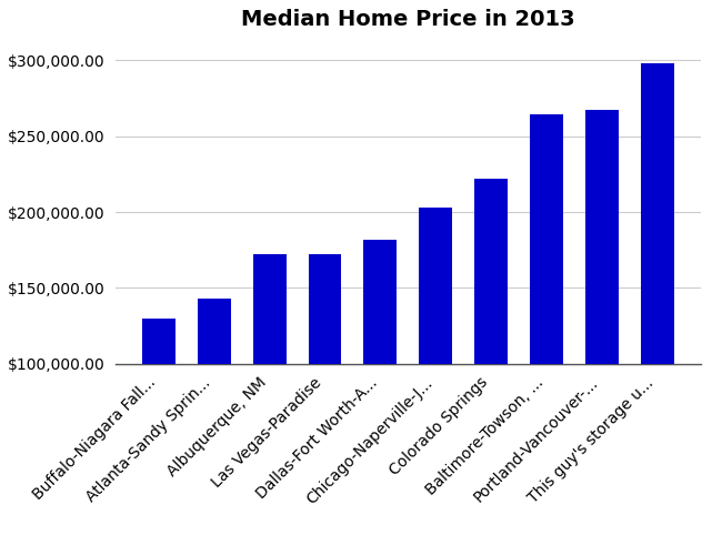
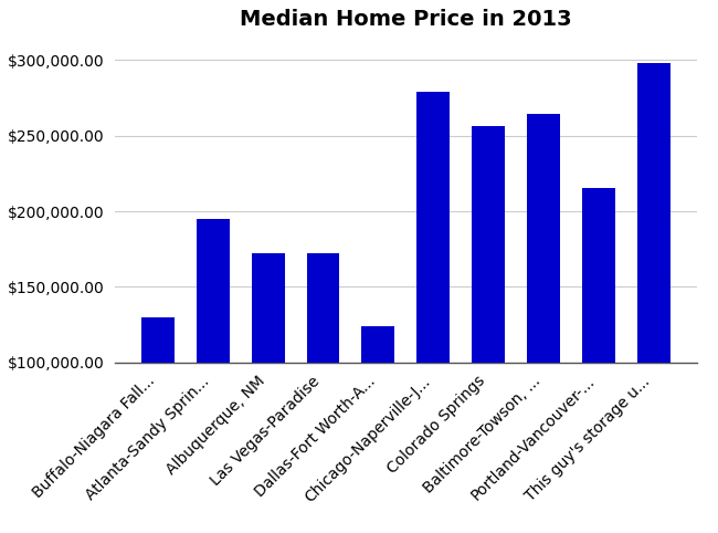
Atlanta-Sandy Sprin...: $143,000 -> $195,000
Dallas-Fort Worth-A...: $182,000 -> $124,000
Chicago-Naperville-J...: $203,000 -> $279,000
Colorado Springs: $222,000 -> $256,000
Portland-Vancouver-...: $267,000 -> $215,000
